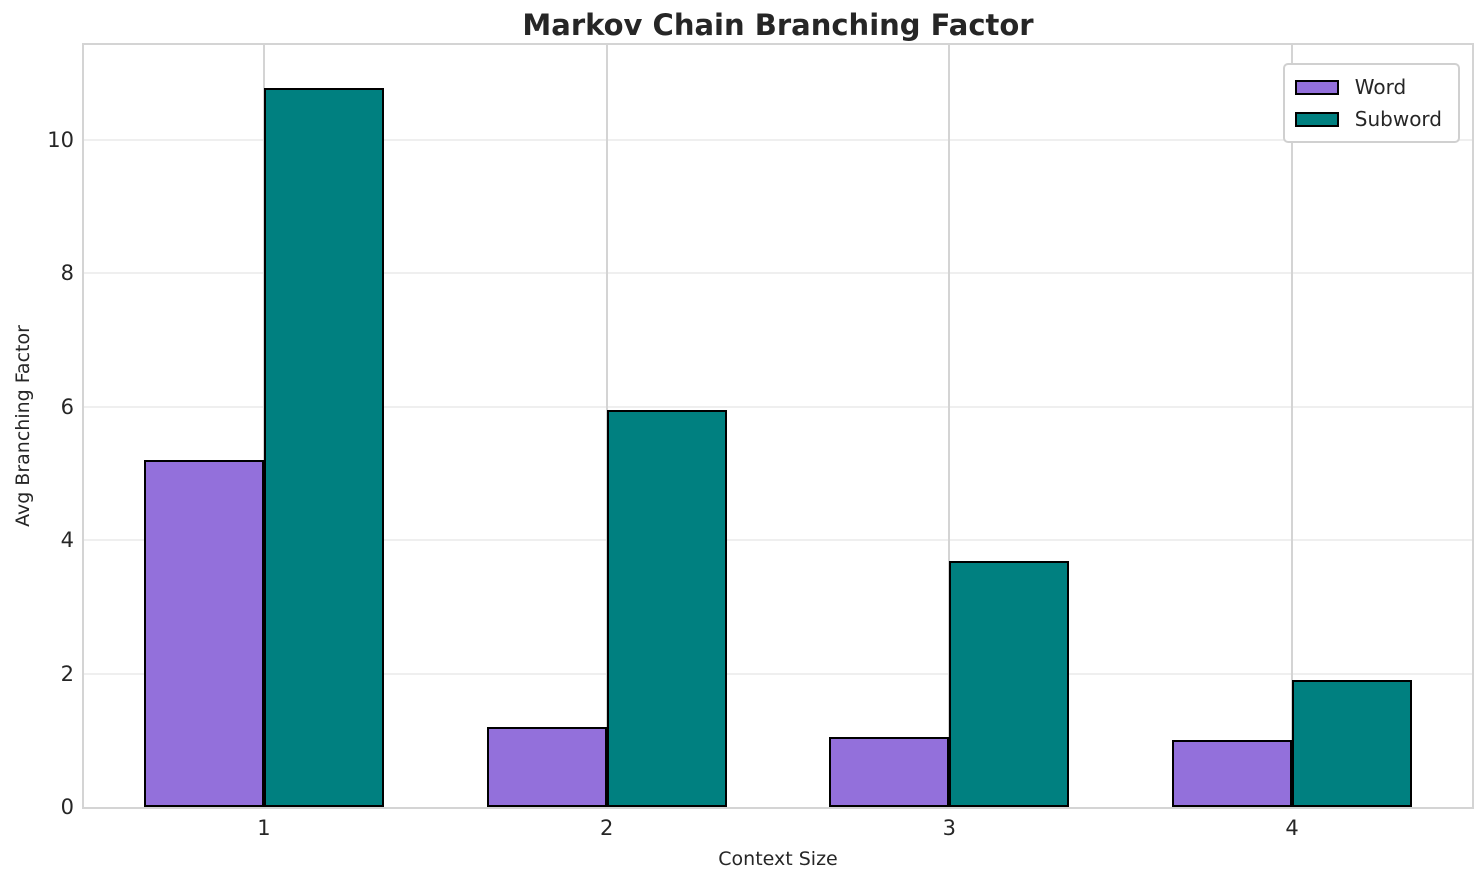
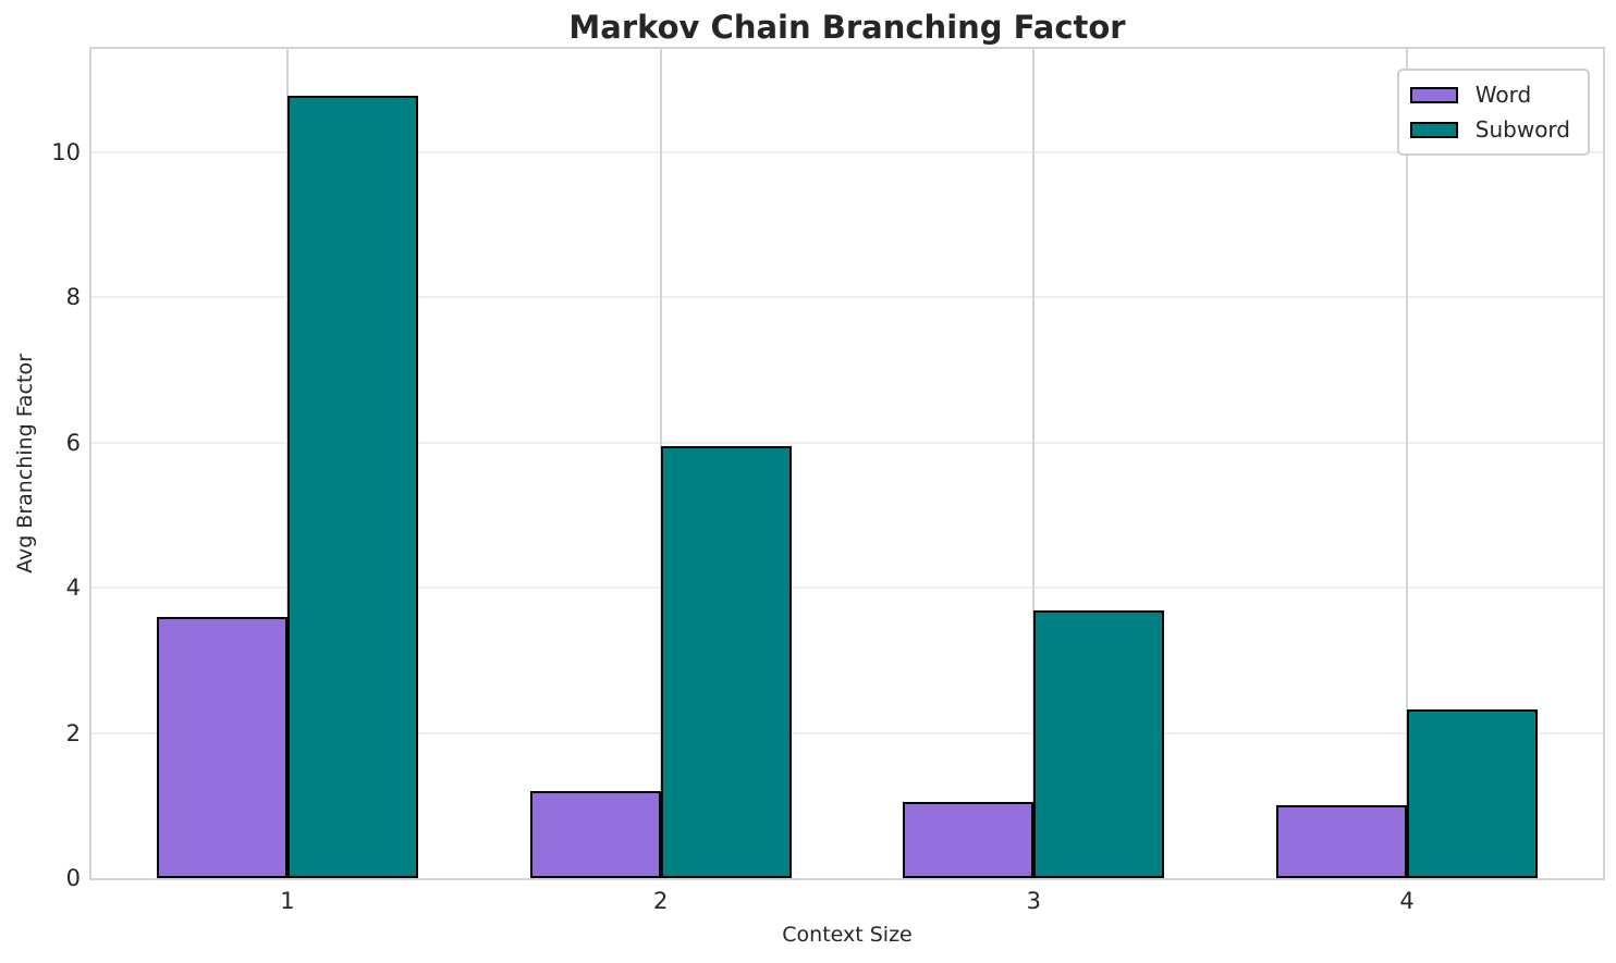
Word/1: 5.2 -> 3.6
Subword/4: 1.9 -> 2.3
